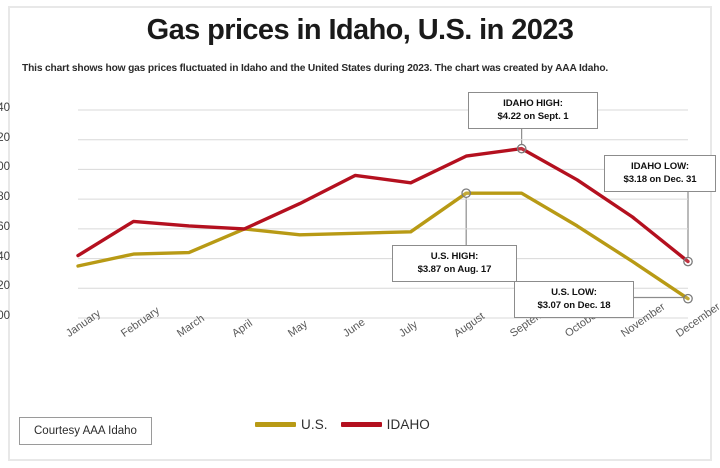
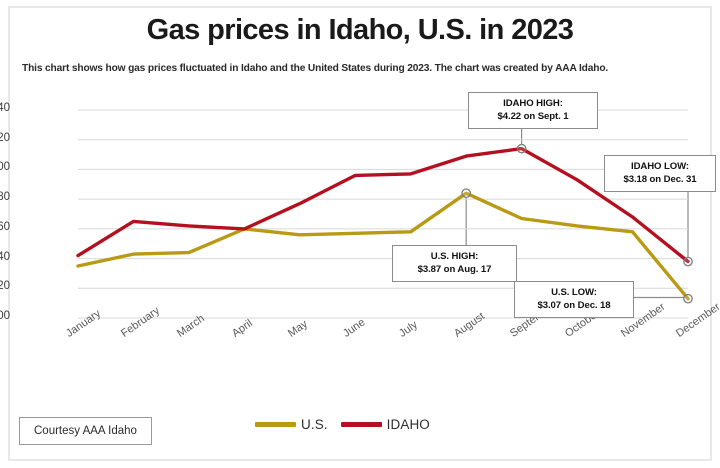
IDAHO/July: $3.91 -> $3.97
U.S./September: $3.84 -> $3.67
U.S./November: $3.38 -> $3.58
